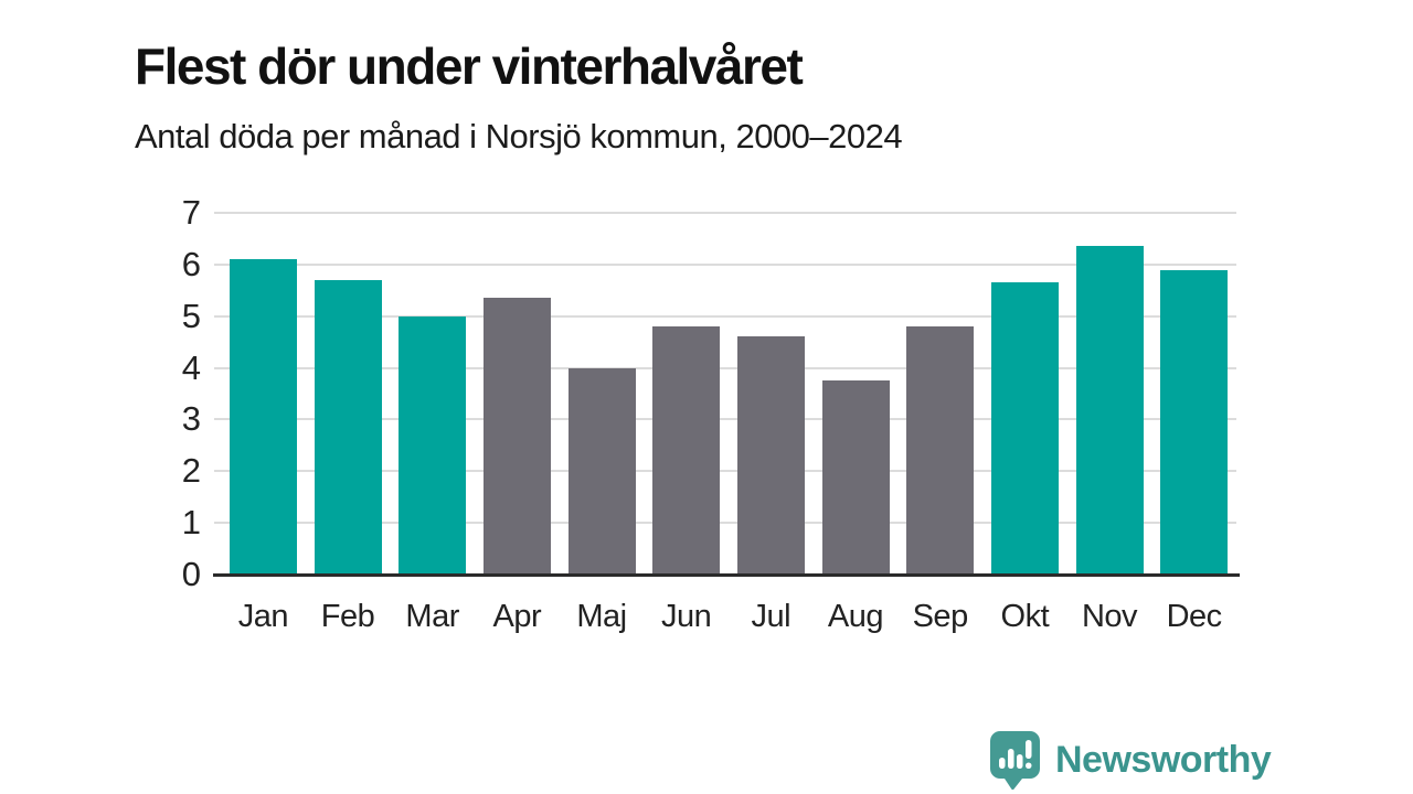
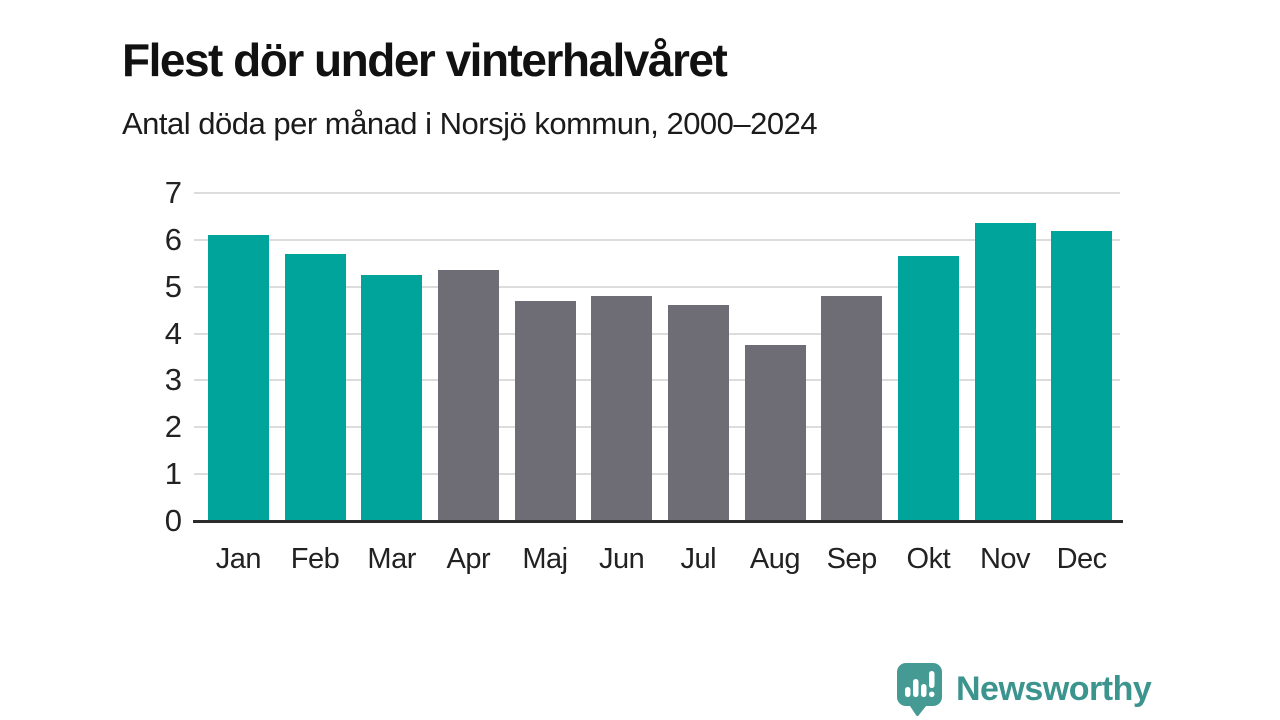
Mar: 5.0 -> 5.2
Maj: 4.0 -> 4.7
Dec: 5.9 -> 6.2
